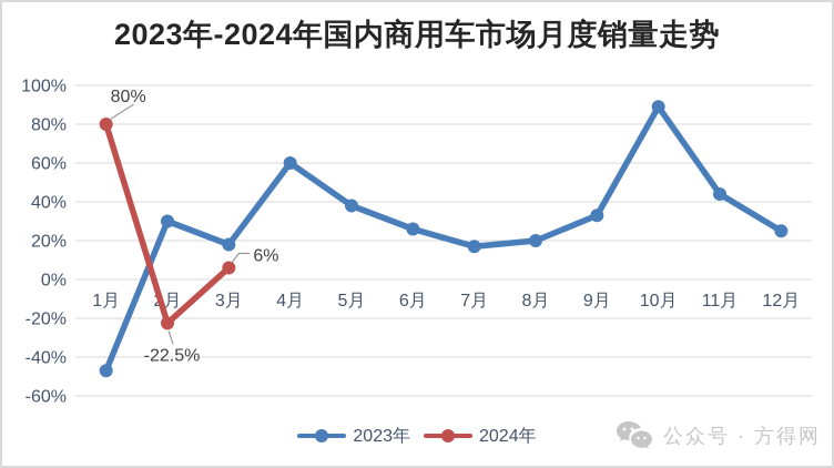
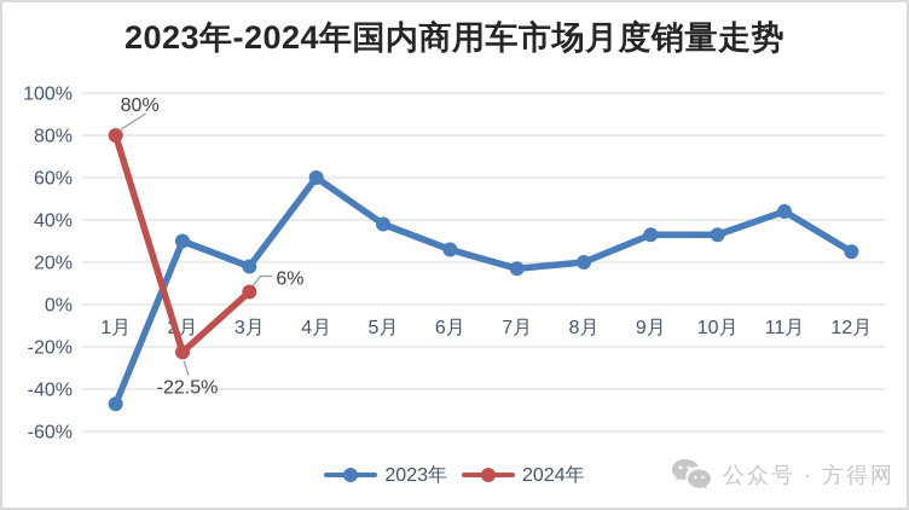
2023年/10月: 89% -> 33%
